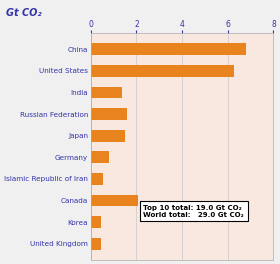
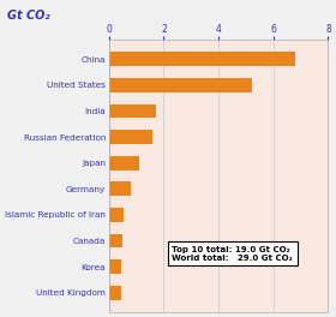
United States: 6.25 -> 5.20
India: 1.35 -> 1.70
Japan: 1.50 -> 1.10
Canada: 2.05 -> 0.50
